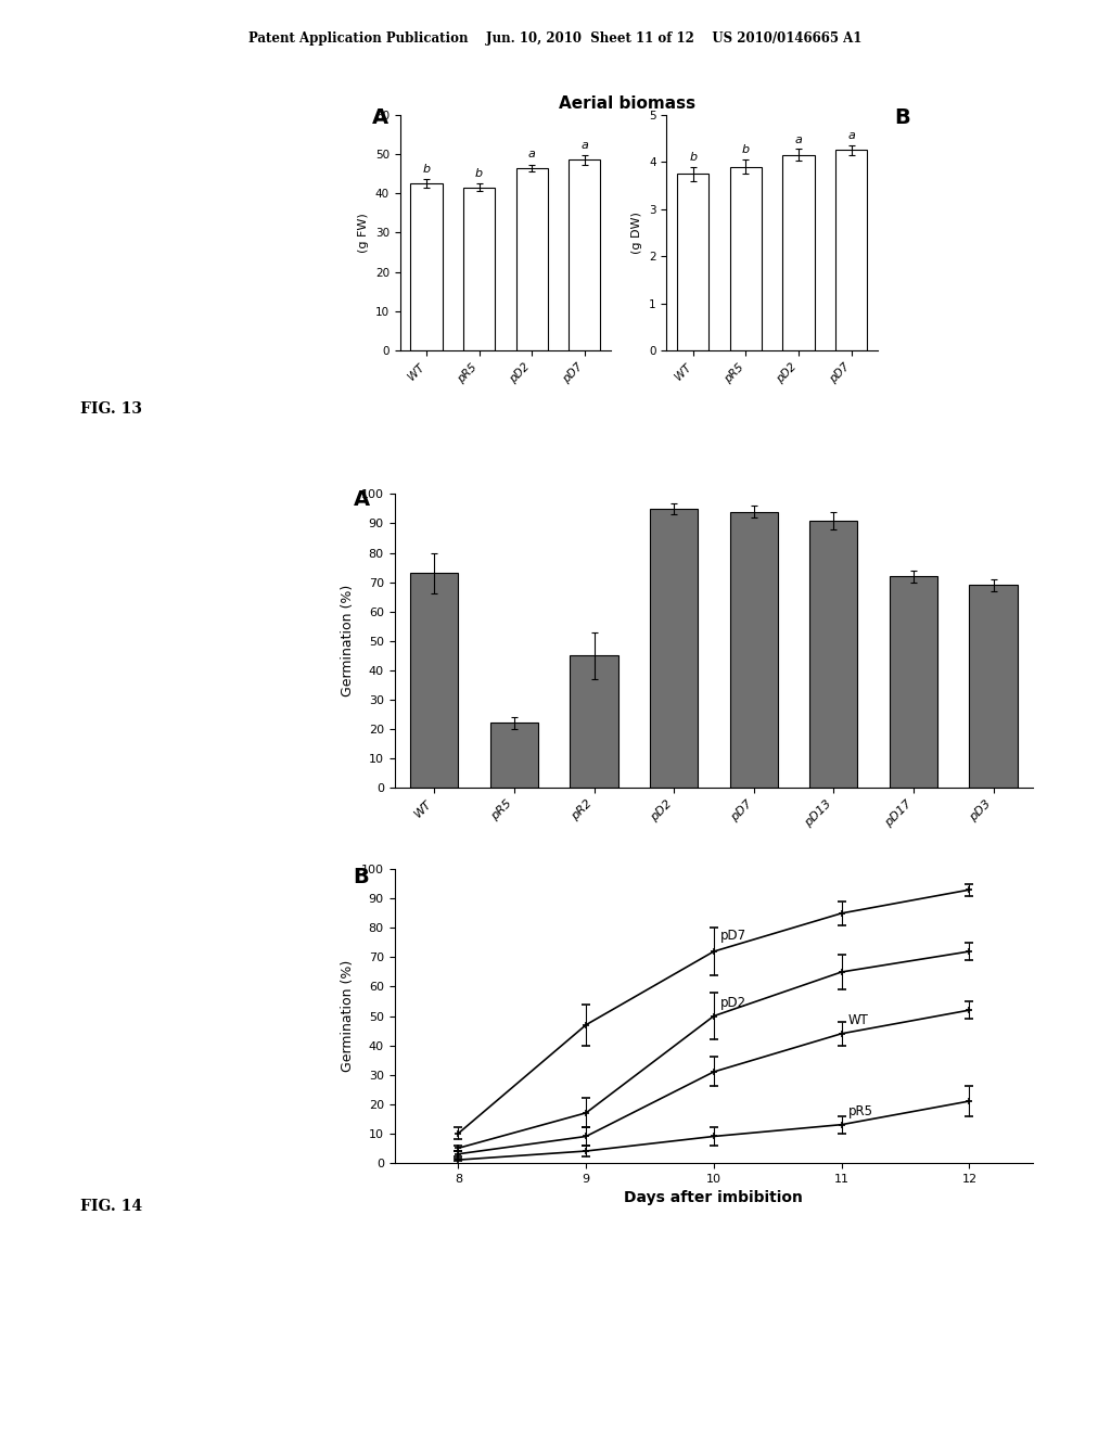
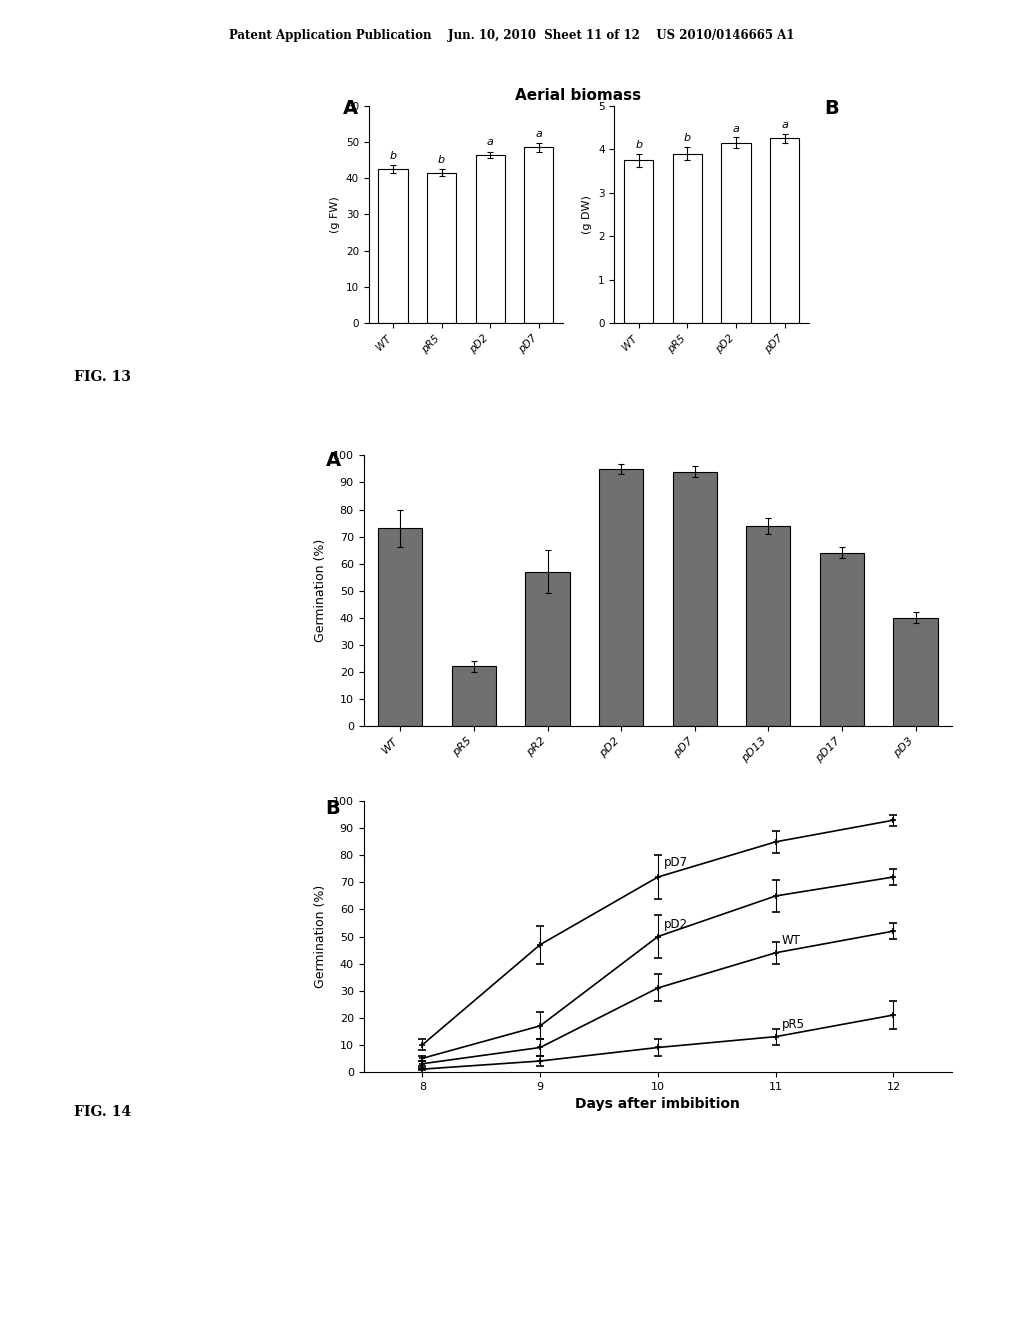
pR2: 45 -> 57
pD13: 91 -> 74
pD17: 72 -> 64
pD3: 69 -> 40
